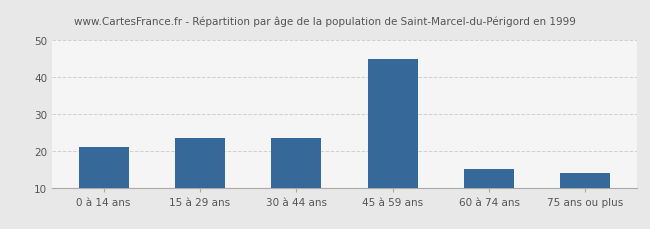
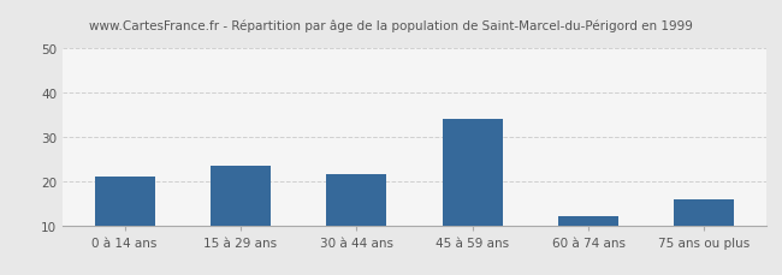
30 à 44 ans: 23.5 -> 21.5
45 à 59 ans: 45.0 -> 34.0
60 à 74 ans: 15.0 -> 12.0
75 ans ou plus: 14.0 -> 16.0
